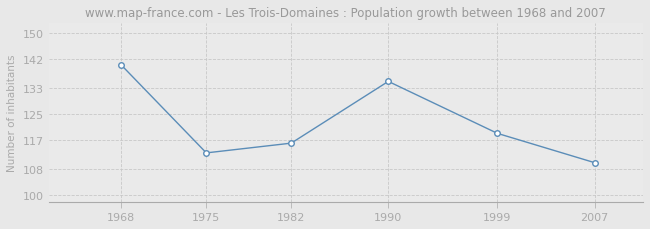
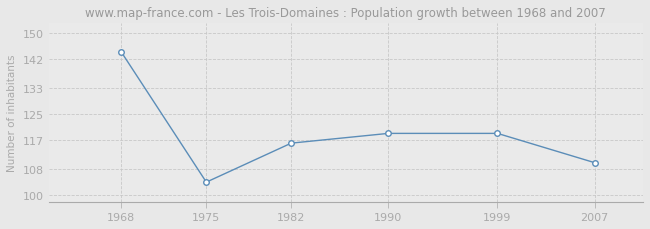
1968: 140 -> 144
1975: 113 -> 104
1990: 135 -> 119
